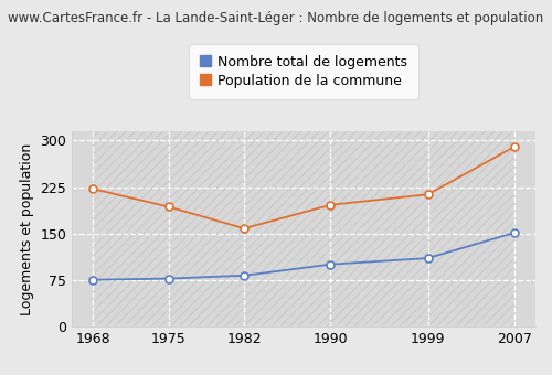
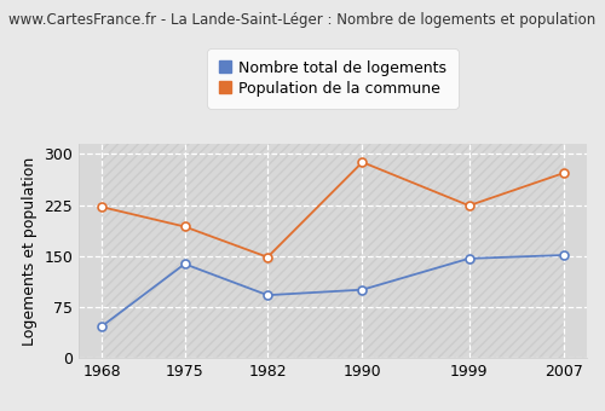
Nombre total de logements/1968: 75 -> 46
Nombre total de logements/1975: 77 -> 138
Nombre total de logements/1982: 82 -> 92
Population de la commune/1982: 158 -> 148
Population de la commune/1990: 196 -> 288
Nombre total de logements/1999: 110 -> 146
Population de la commune/1999: 213 -> 224
Population de la commune/2007: 290 -> 272
